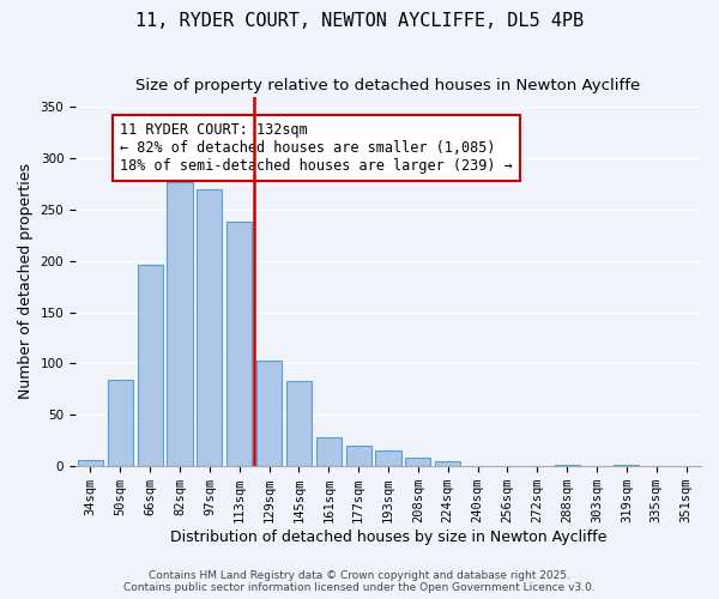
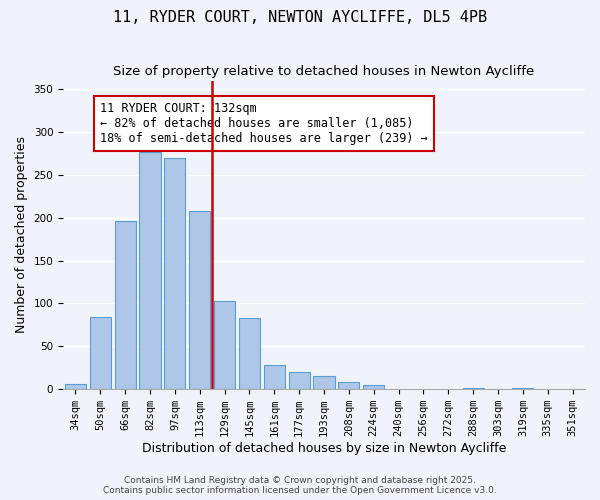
113sqm: 238 -> 208
